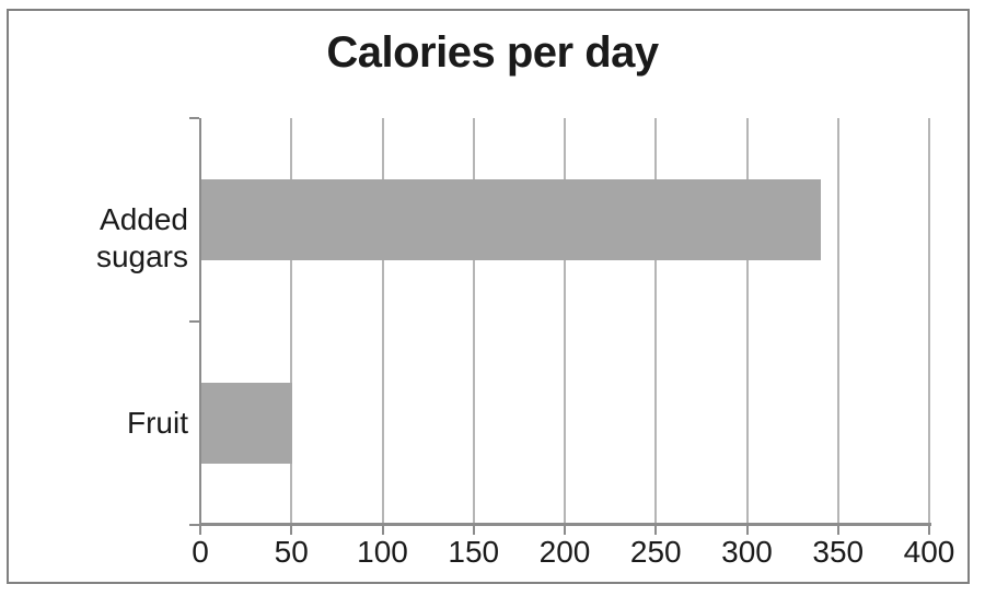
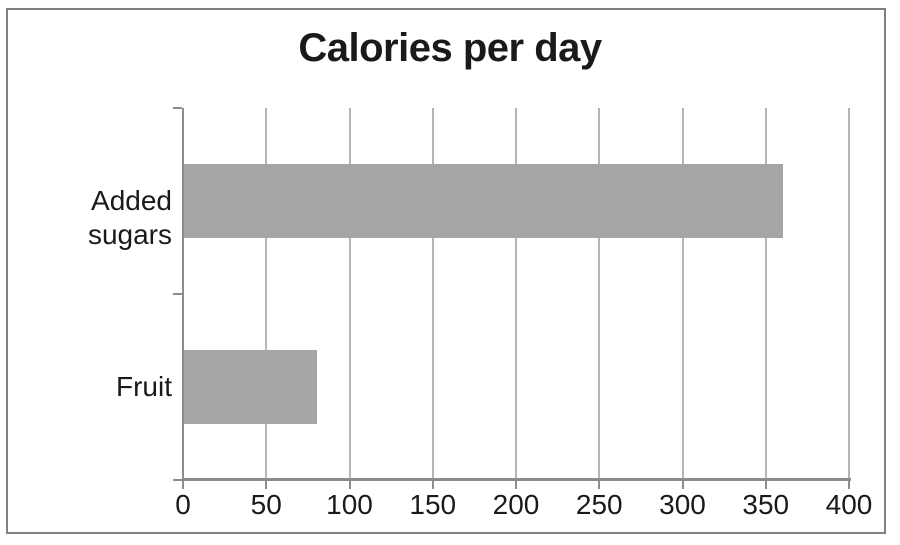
Added sugars: 340 -> 360
Fruit: 50 -> 80
